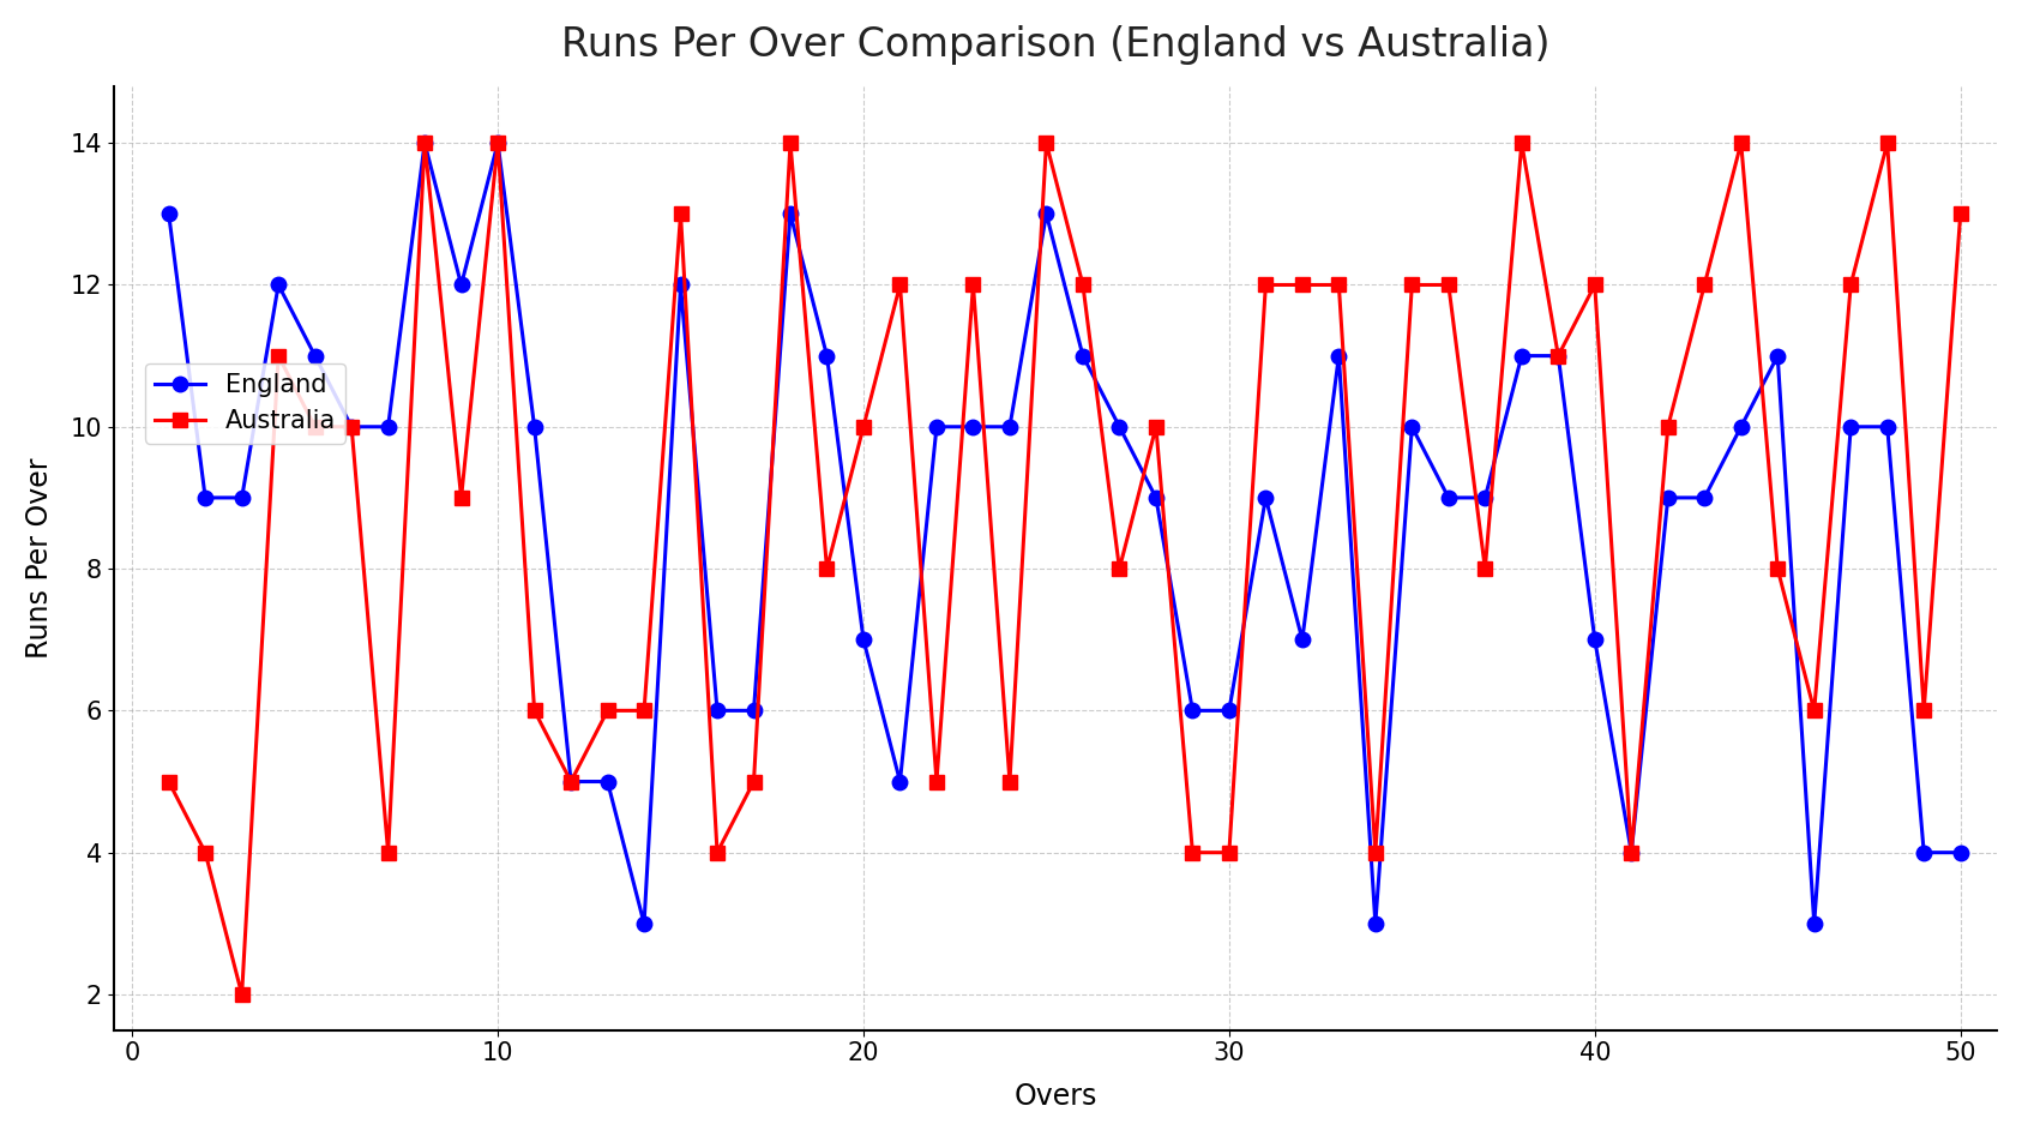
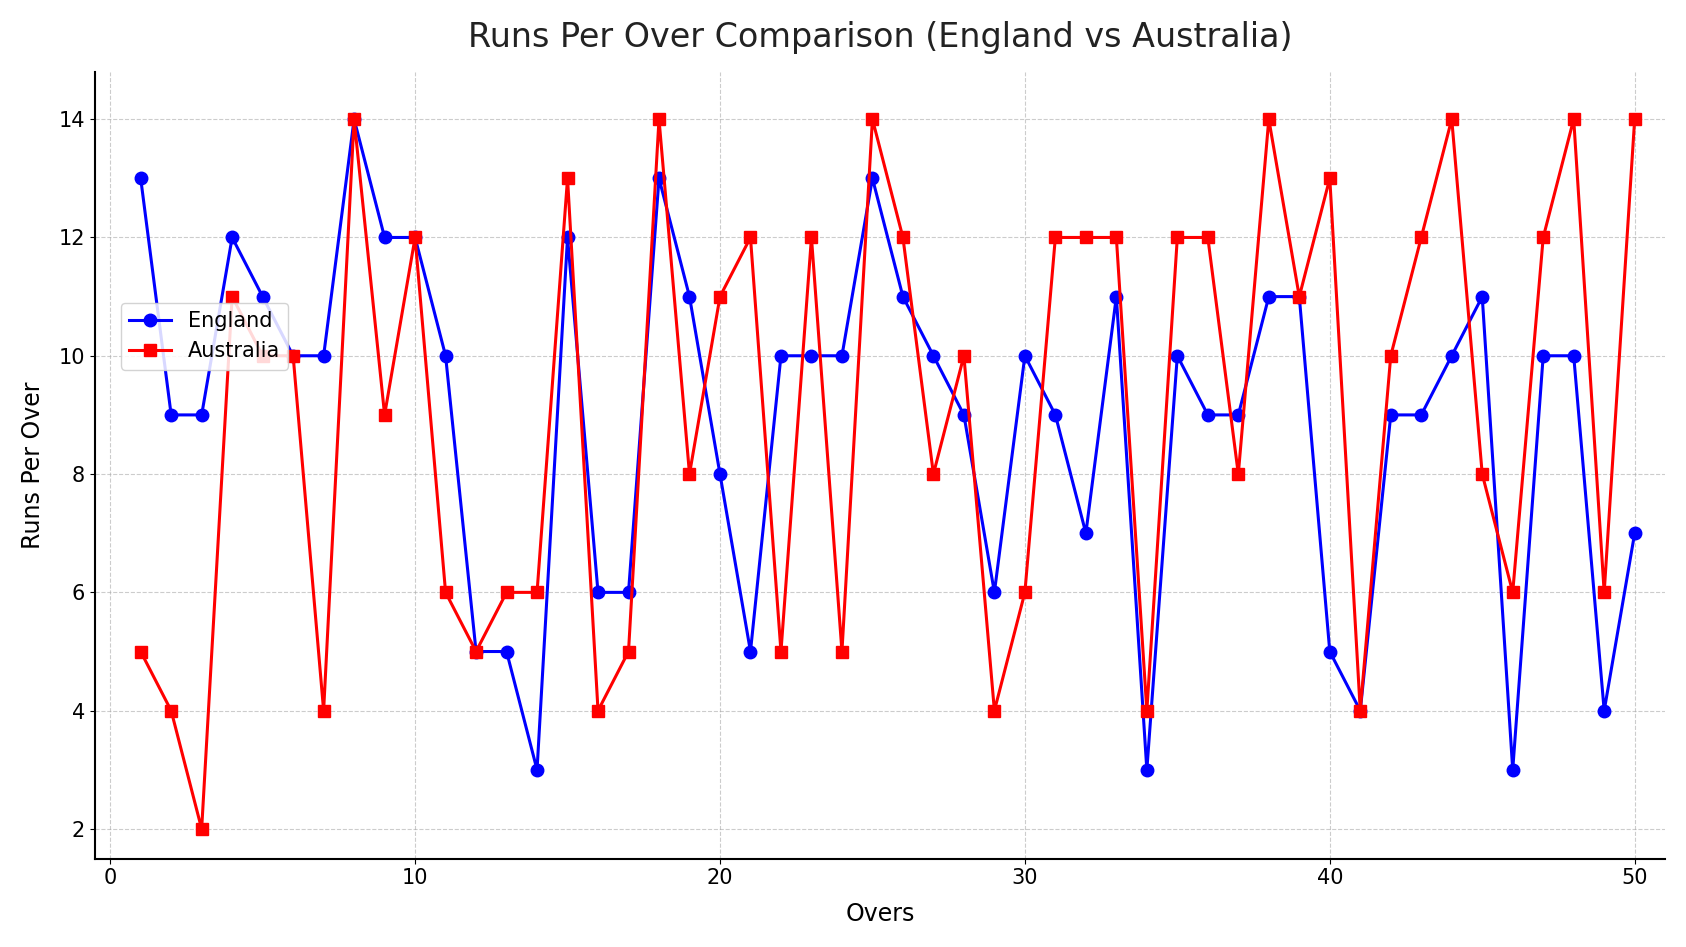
England/10: 14 -> 12
Australia/10: 14 -> 12
England/20: 7 -> 8
Australia/20: 10 -> 11
England/30: 6 -> 10
Australia/30: 4 -> 6
England/40: 7 -> 5
Australia/40: 12 -> 13
England/50: 4 -> 7
Australia/50: 13 -> 14
